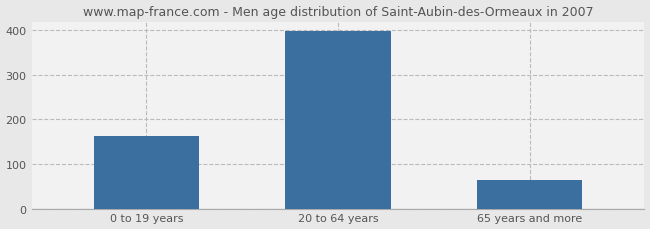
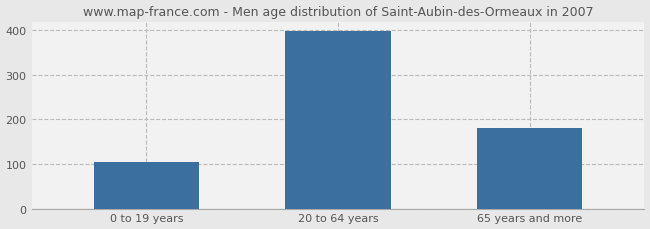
0 to 19 years: 163 -> 105
65 years and more: 65 -> 180
